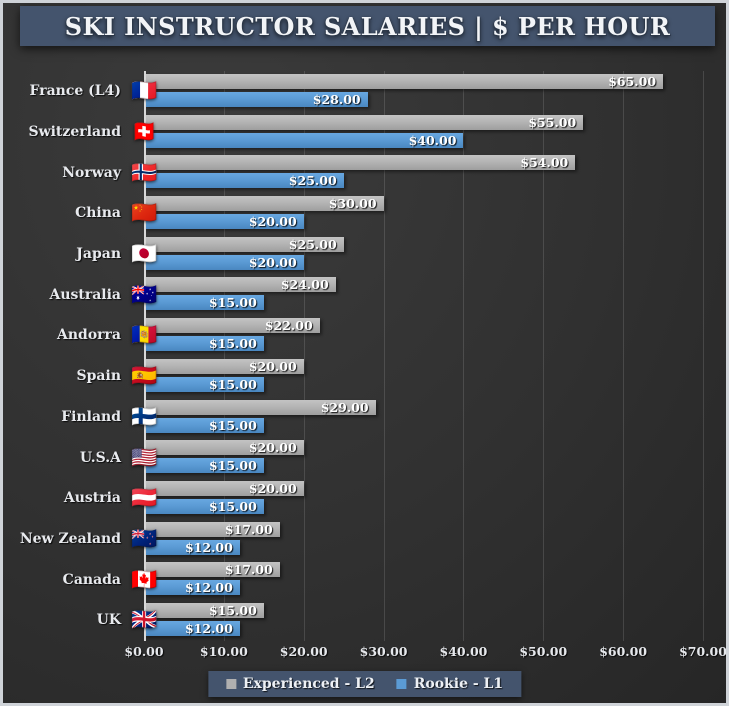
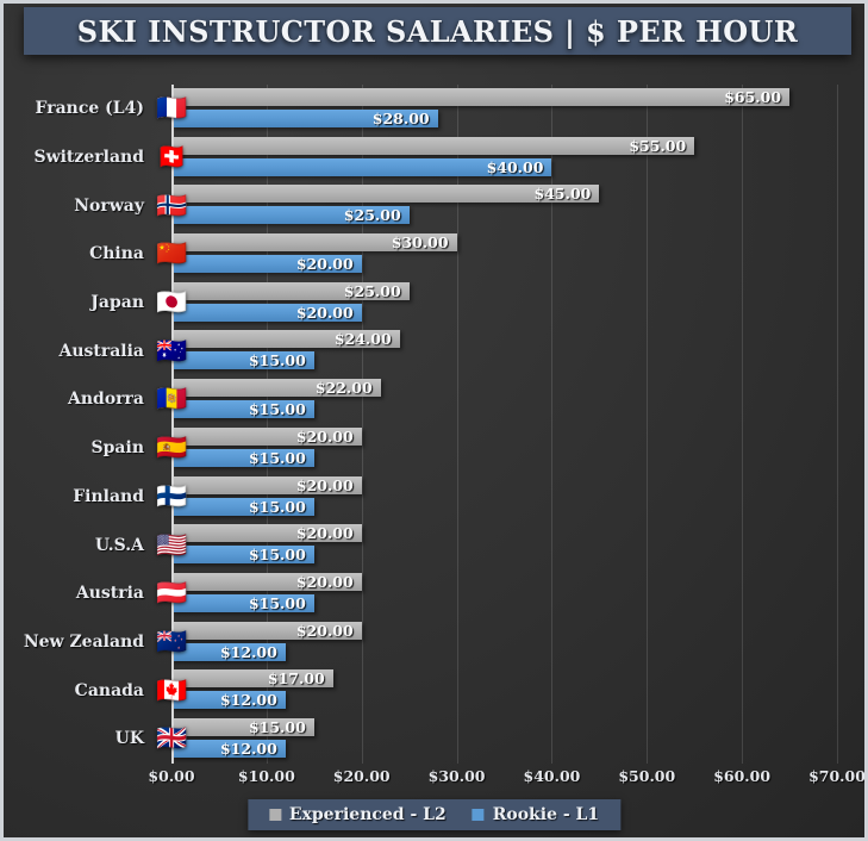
Experienced - L2/Norway: $54.00 -> $45.00
Experienced - L2/Finland: $29.00 -> $20.00
Experienced - L2/New Zealand: $17.00 -> $20.00
